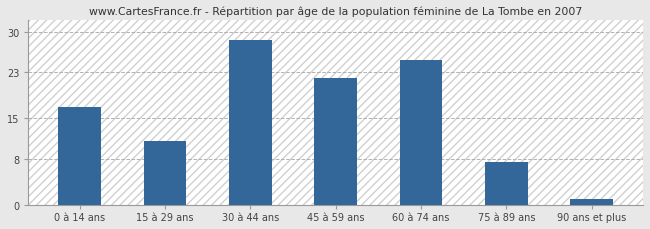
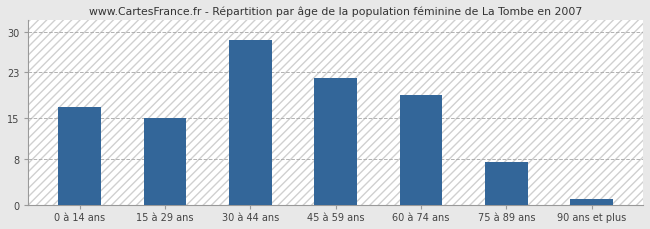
15 à 29 ans: 11.0 -> 15.0
60 à 74 ans: 25.0 -> 19.0
